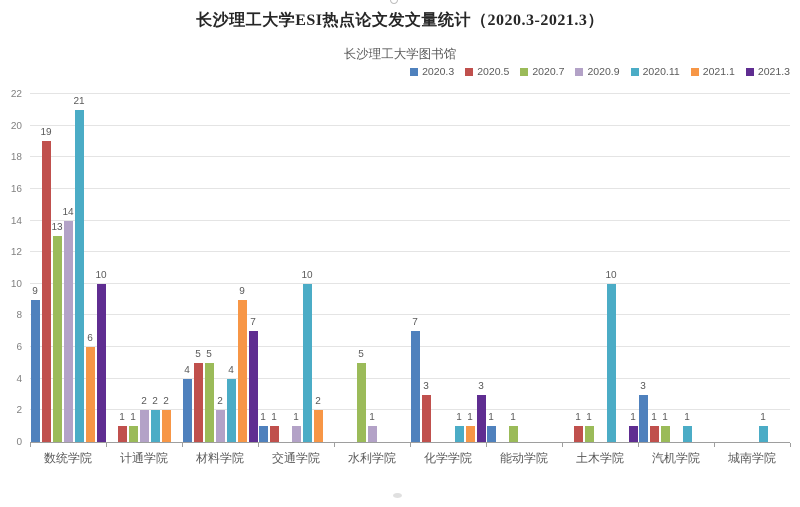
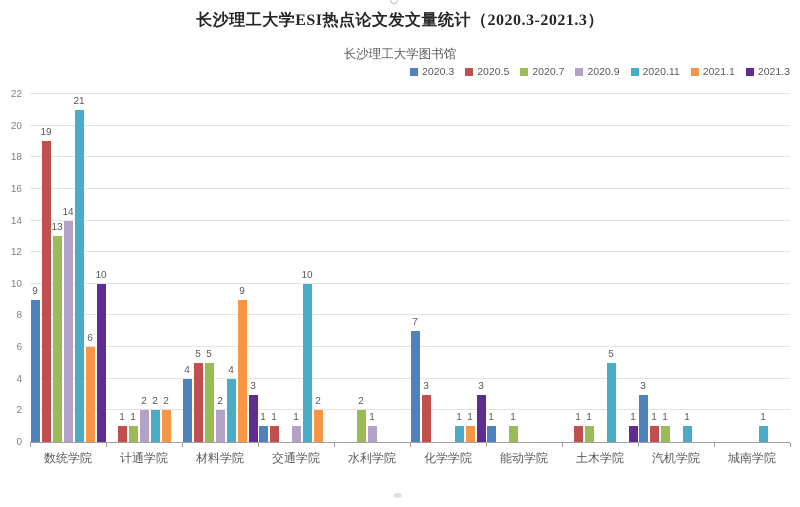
2021.3/材料学院: 7 -> 3
2020.7/水利学院: 5 -> 2
2020.11/土木学院: 10 -> 5
